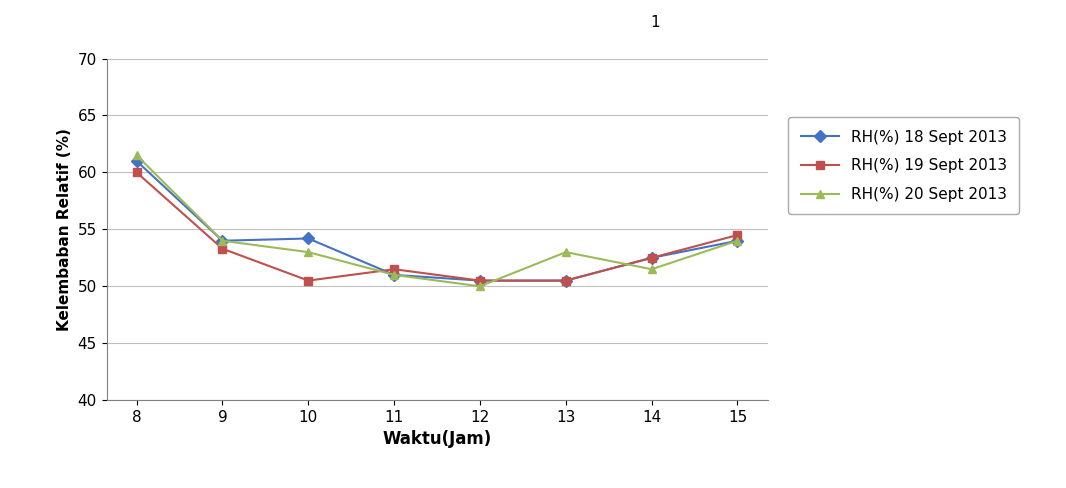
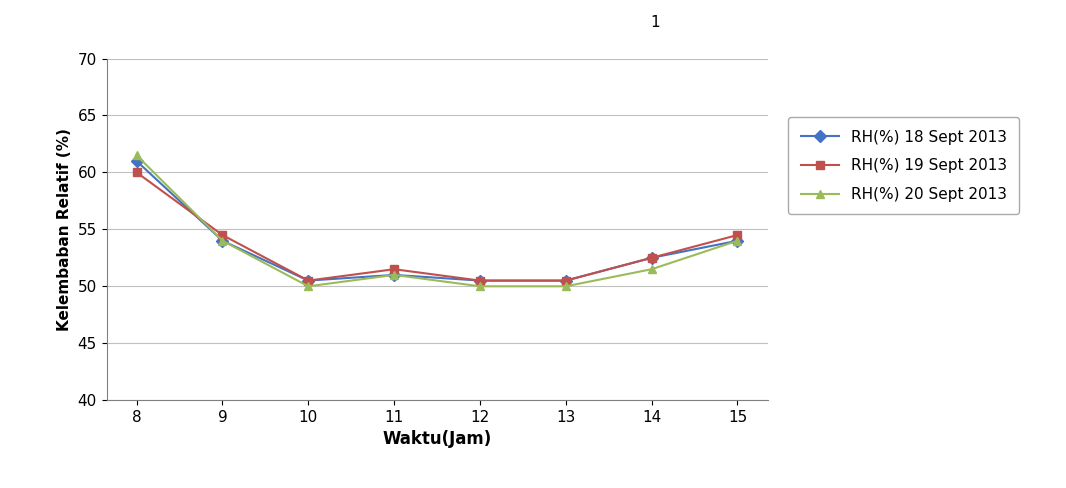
RH(%) 19 Sept 2013/9: 53.3 -> 54.5
RH(%) 18 Sept 2013/10: 54.2 -> 50.5
RH(%) 20 Sept 2013/10: 53.0 -> 50.0
RH(%) 20 Sept 2013/13: 53.0 -> 50.0
